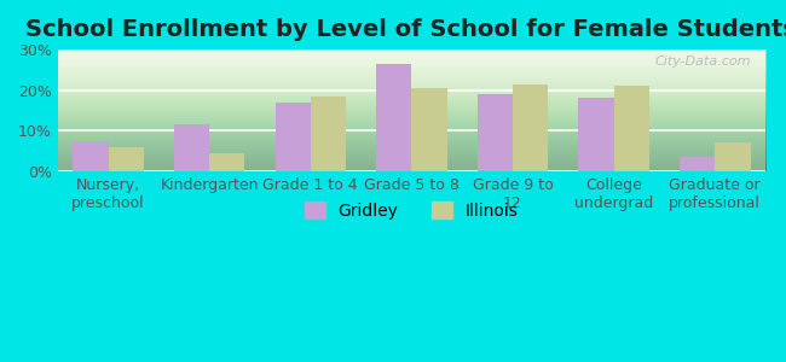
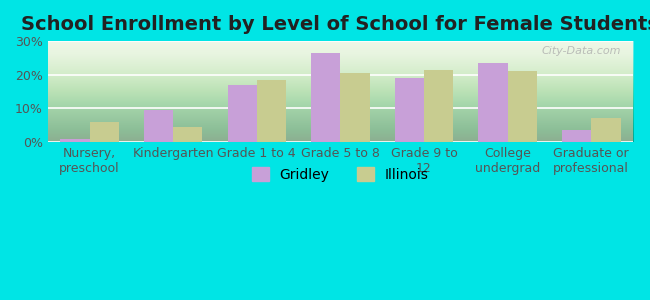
Gridley/Nursery, preschool: 7.5% -> 0.8%
Gridley/Kindergarten: 11.5% -> 9.5%
Gridley/College undergrad: 18.0% -> 23.5%
